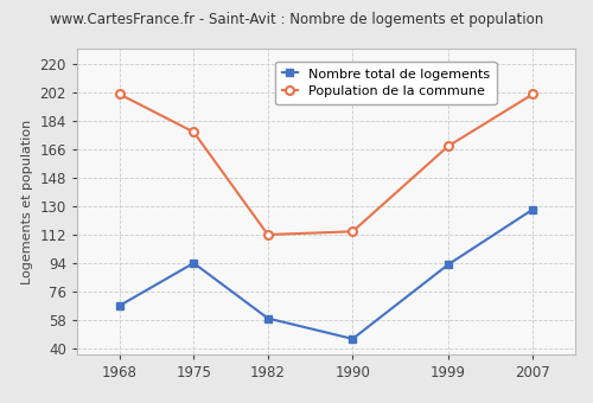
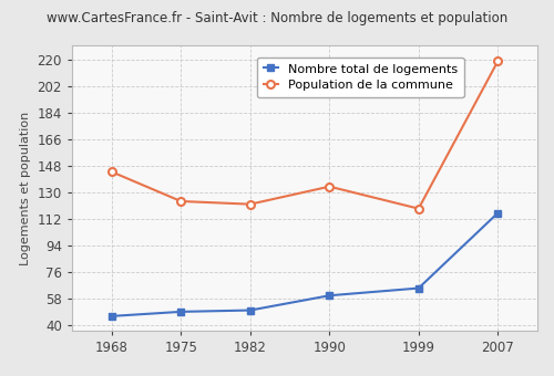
Nombre total de logements/1968: 67 -> 46
Population de la commune/1968: 201 -> 144
Nombre total de logements/1975: 94 -> 49
Population de la commune/1975: 177 -> 124
Nombre total de logements/1982: 59 -> 50
Population de la commune/1982: 112 -> 122
Nombre total de logements/1990: 46 -> 60
Population de la commune/1990: 114 -> 134
Nombre total de logements/1999: 93 -> 65
Population de la commune/1999: 168 -> 119
Nombre total de logements/2007: 128 -> 116
Population de la commune/2007: 201 -> 219
